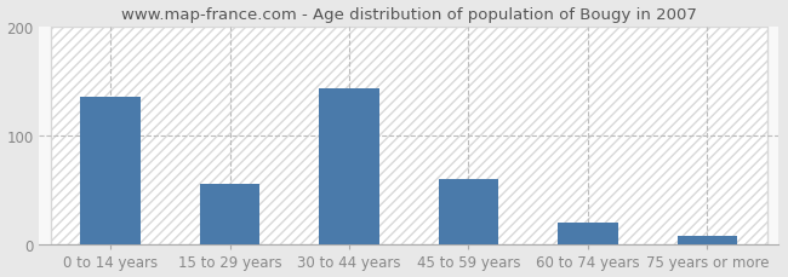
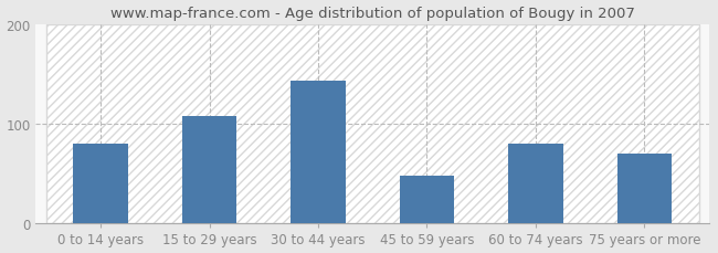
0 to 14 years: 135 -> 80
15 to 29 years: 55 -> 108
45 to 59 years: 60 -> 48
60 to 74 years: 20 -> 80
75 years or more: 8 -> 70
